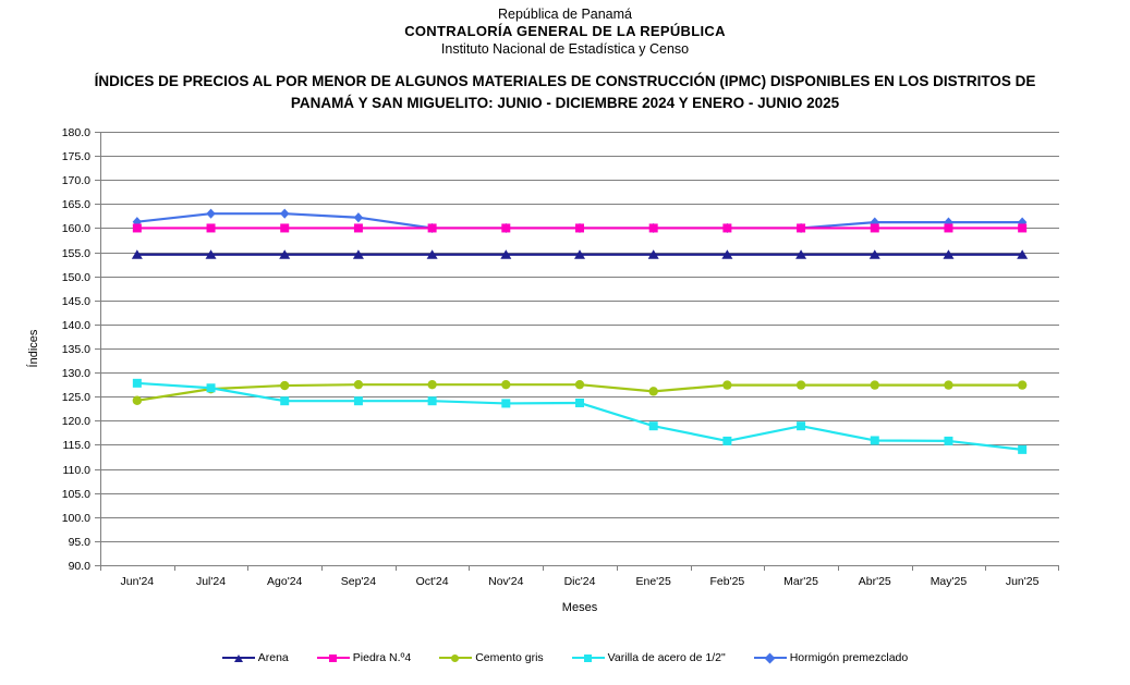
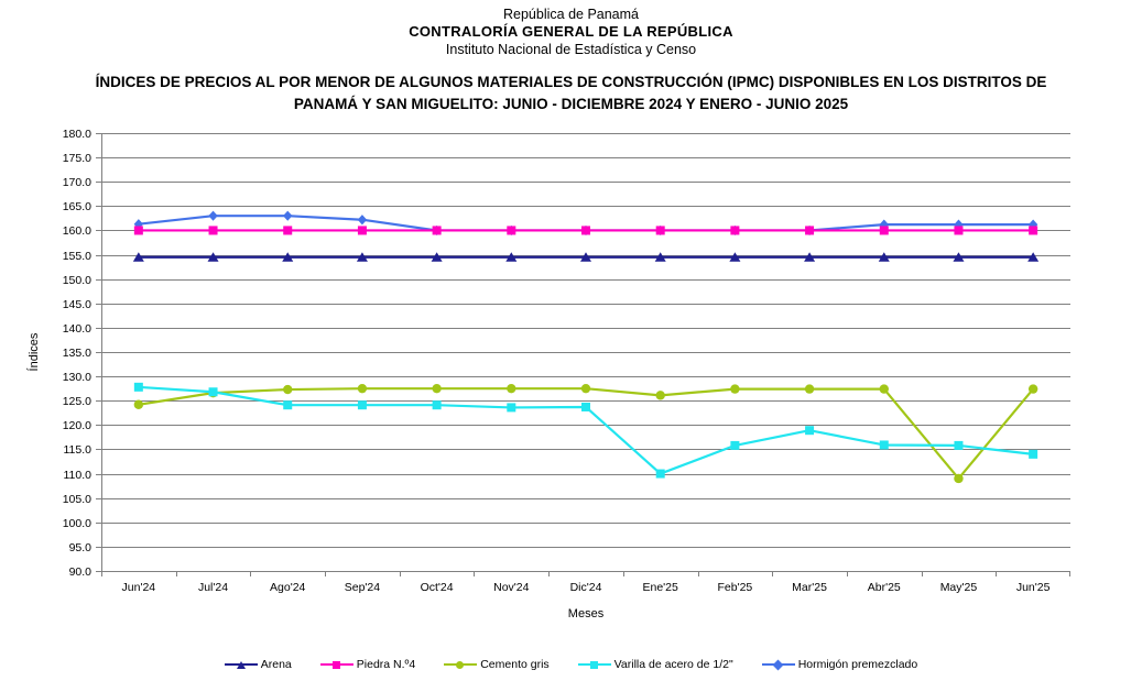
Varilla de acero de 1/2"/Ene'25: 119 -> 110
Cemento gris/May'25: 127 -> 109
